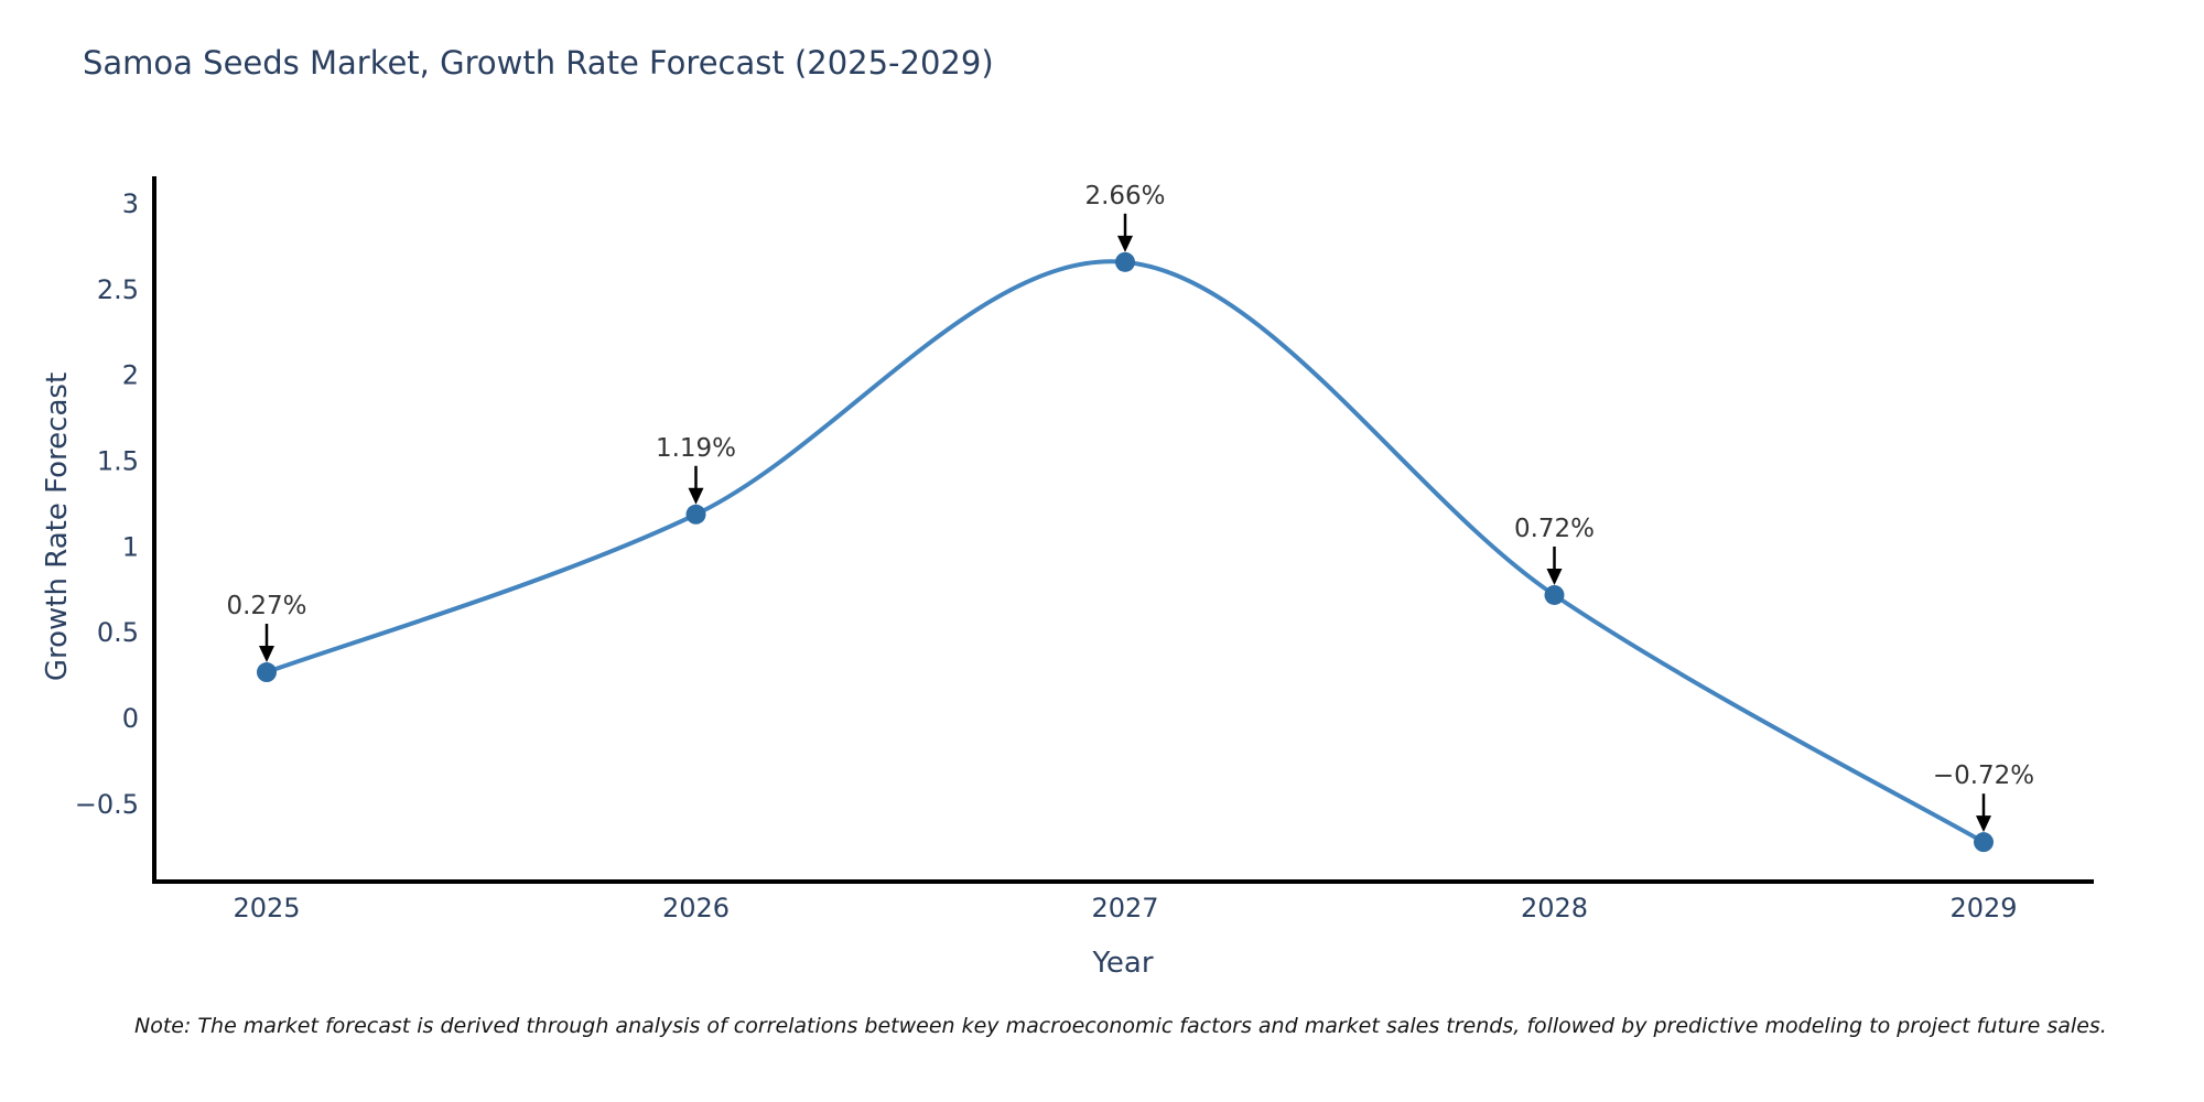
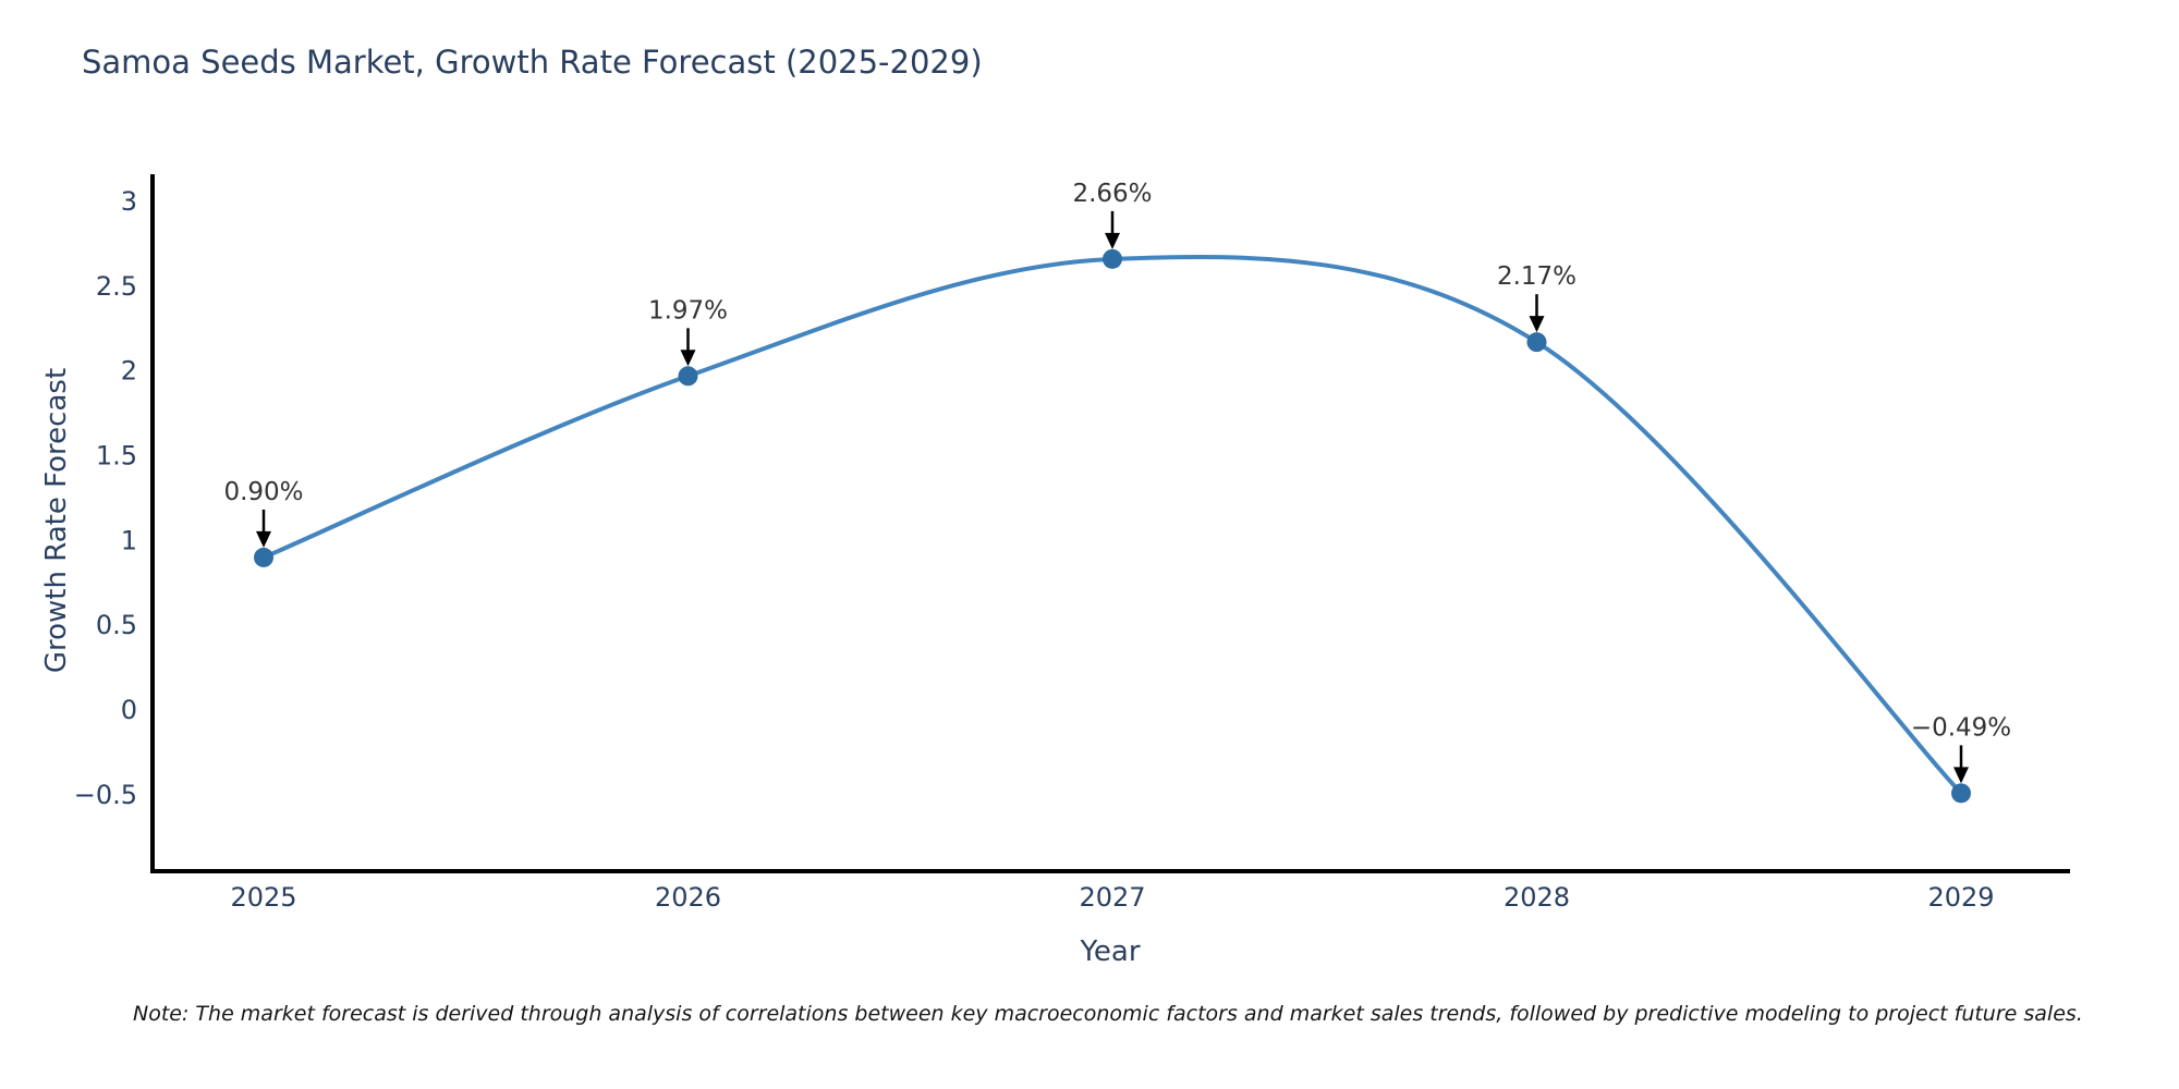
2025: 0.27% -> 0.90%
2026: 1.19% -> 1.97%
2028: 0.72% -> 2.17%
2029: −0.72% -> −0.49%
